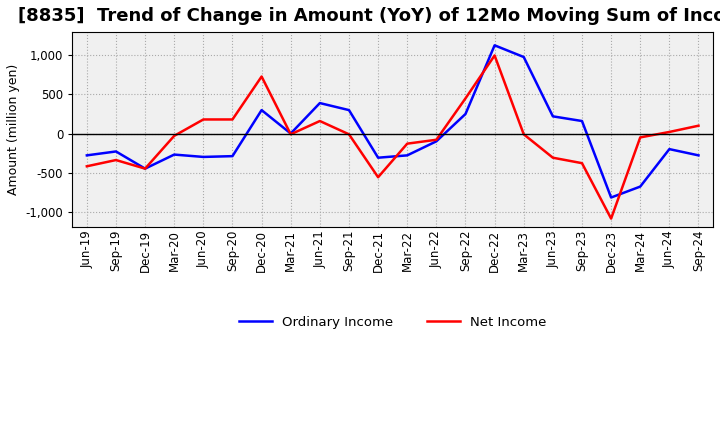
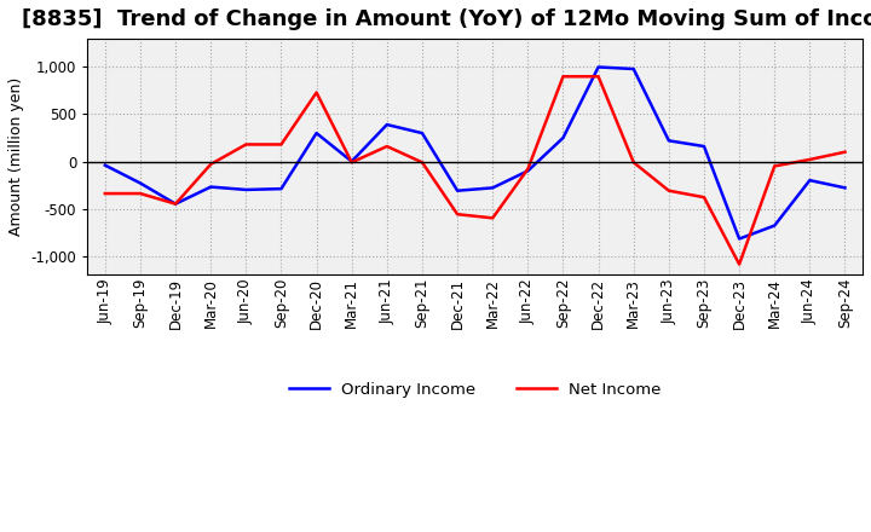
Ordinary Income/Jun-19: -280 -> -40
Net Income/Jun-19: -420 -> -340
Net Income/Mar-22: -130 -> -600
Net Income/Sep-22: 450 -> 900
Ordinary Income/Dec-22: 1,130 -> 1,000
Net Income/Dec-22: 1,000 -> 900
